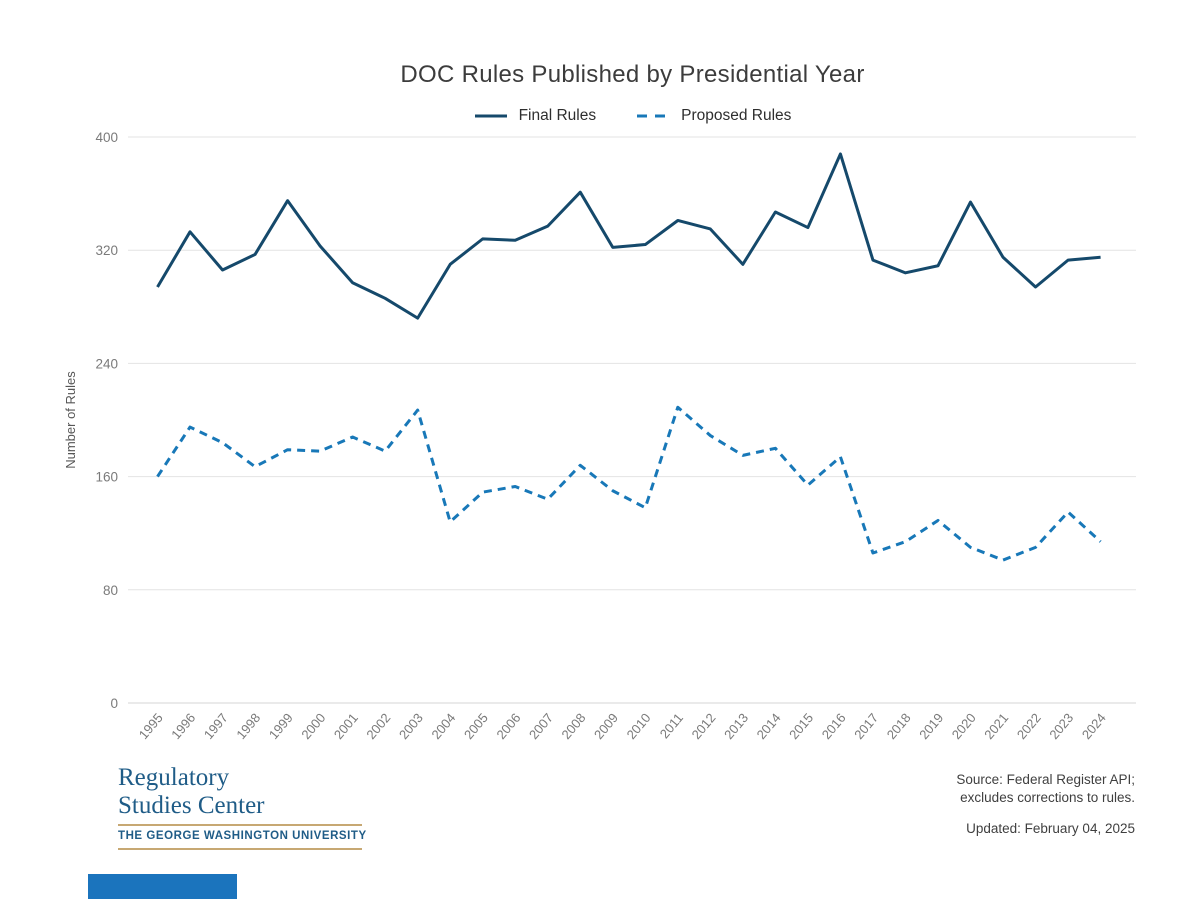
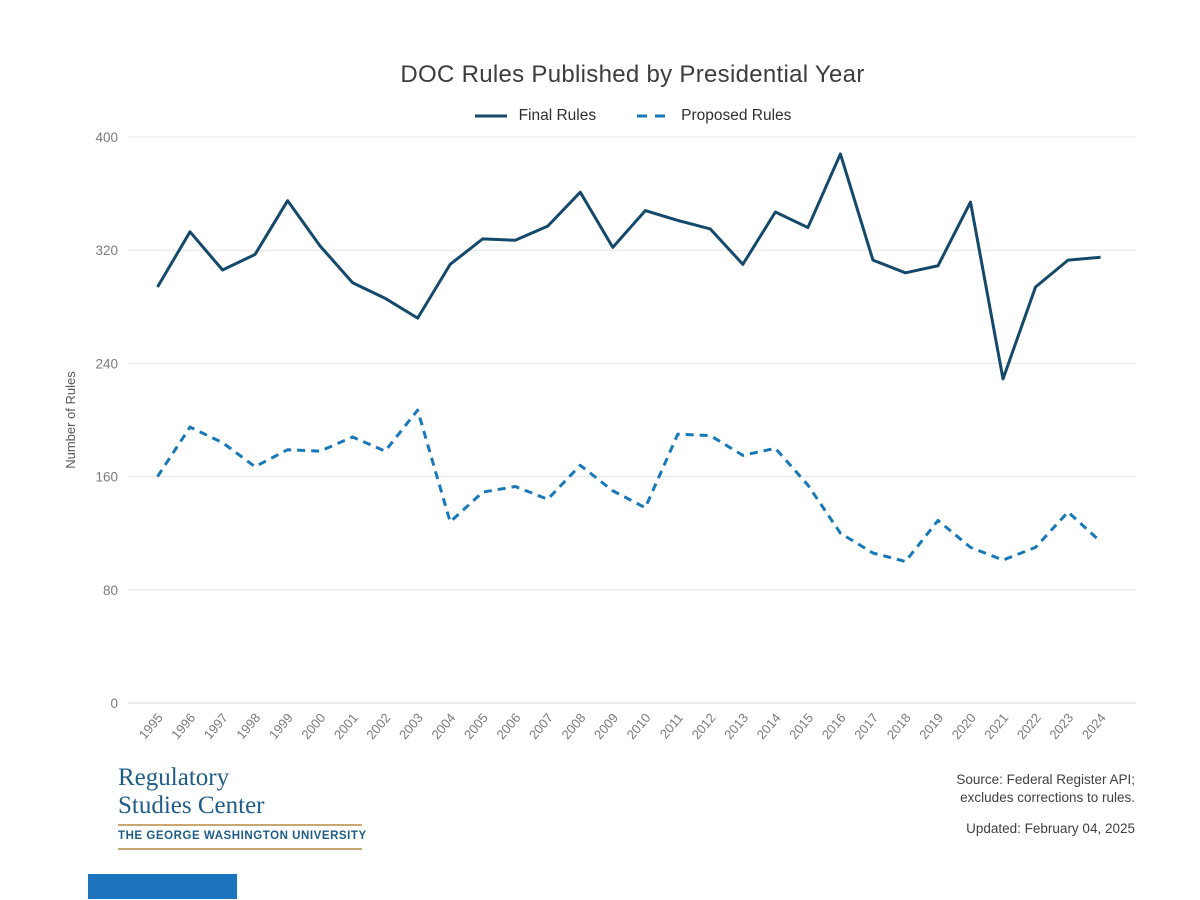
Final Rules/2010: 324 -> 348
Proposed Rules/2011: 209 -> 190
Proposed Rules/2016: 174 -> 120
Proposed Rules/2018: 114 -> 100
Final Rules/2021: 315 -> 229
